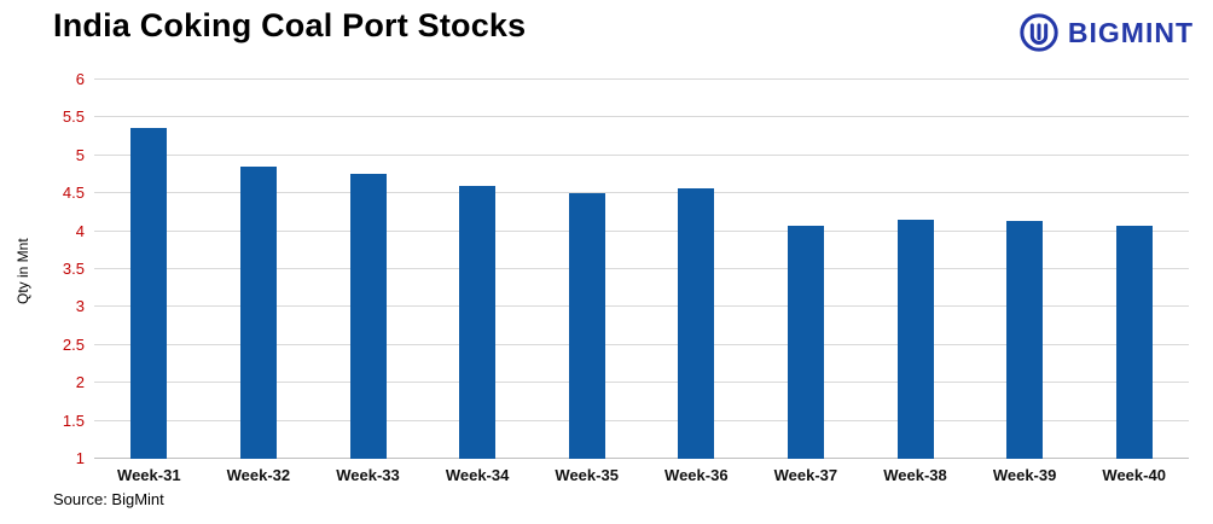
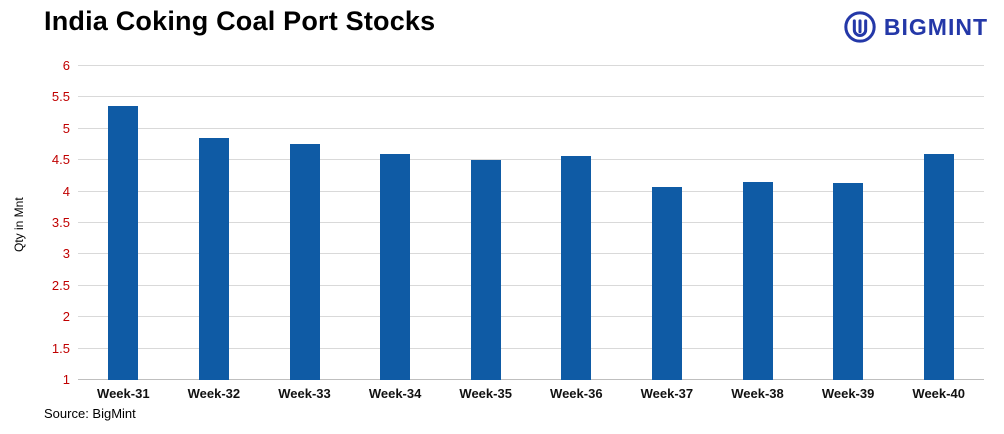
Week-40: 4.1 -> 4.6
